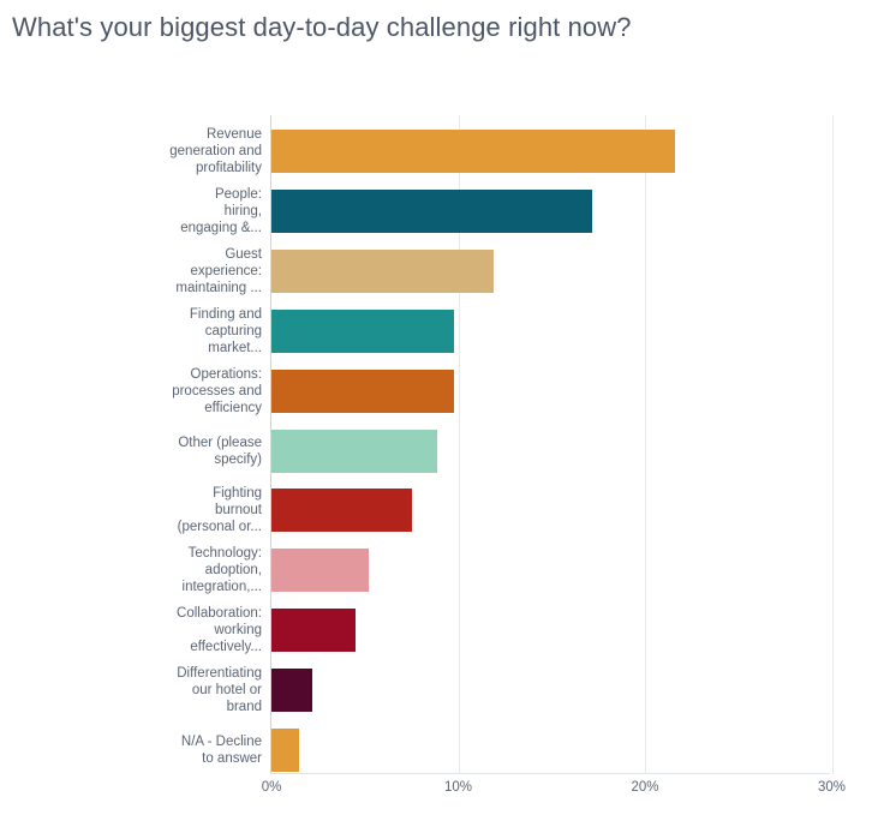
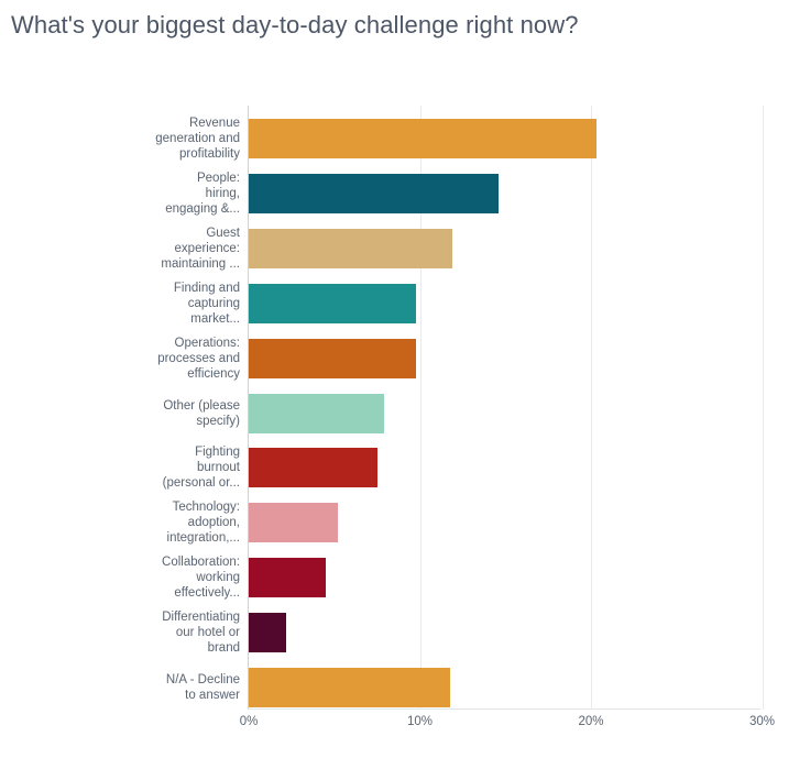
Revenue generation and profitability: 21.6% -> 20.3%
People: hiring, engaging &...: 17.2% -> 14.6%
Other (please specify): 8.9% -> 7.9%
N/A - Decline to answer: 1.5% -> 11.8%
